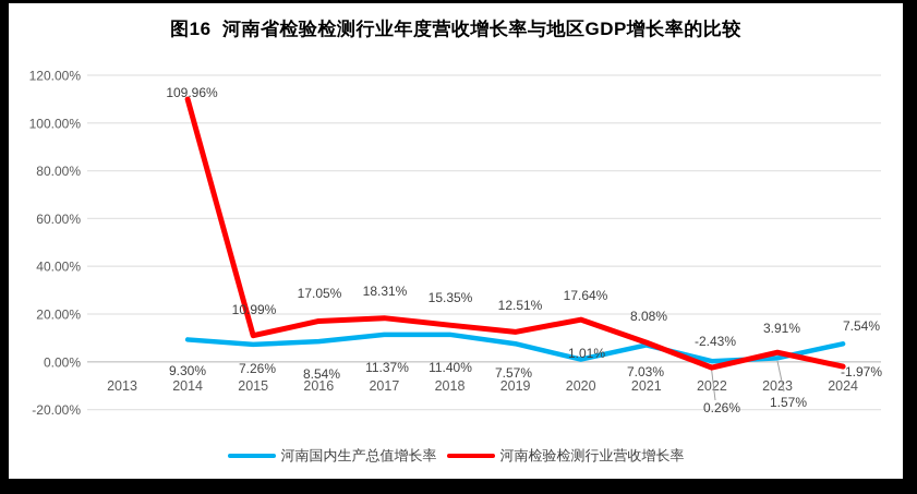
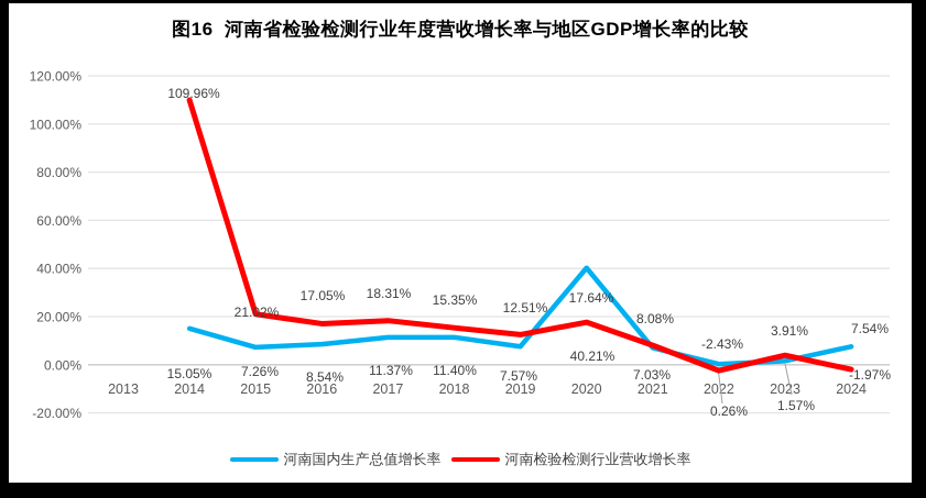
河南国内生产总值增长率/2014: 9.30% -> 15.05%
河南检验检测行业营收增长率/2015: 10.99% -> 21.02%
河南国内生产总值增长率/2020: 1.01% -> 40.21%
